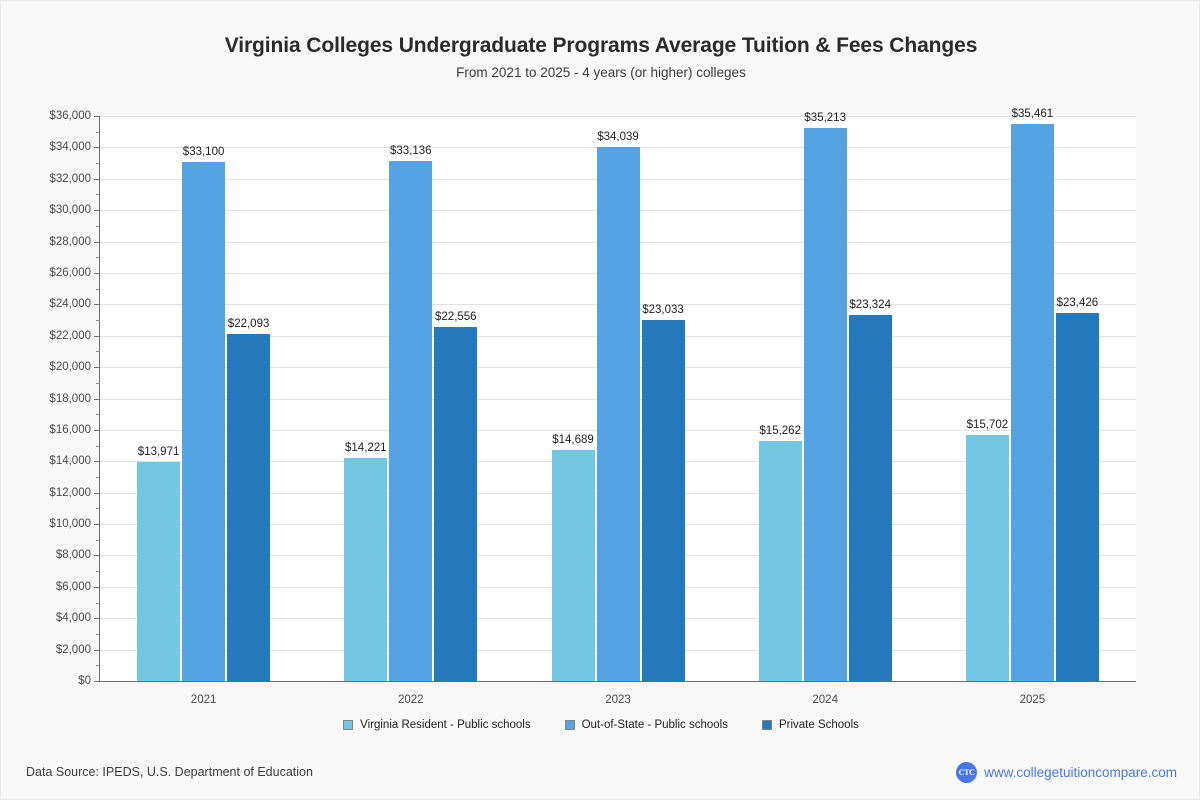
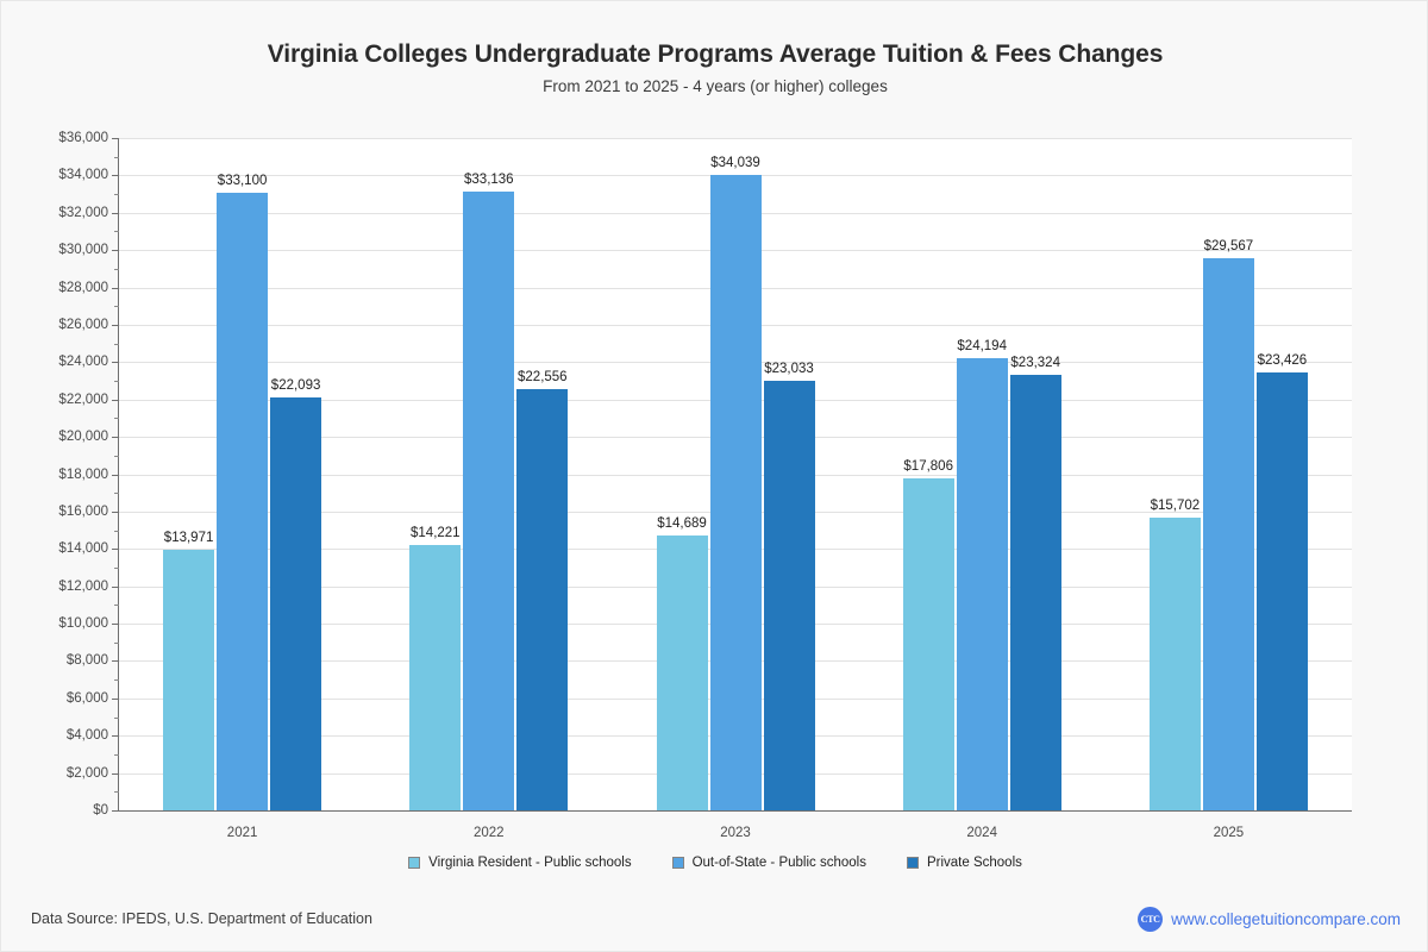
Virginia Resident - Public schools/2024: $15,262 -> $17,806
Out-of-State - Public schools/2024: $35,213 -> $24,194
Out-of-State - Public schools/2025: $35,461 -> $29,567
